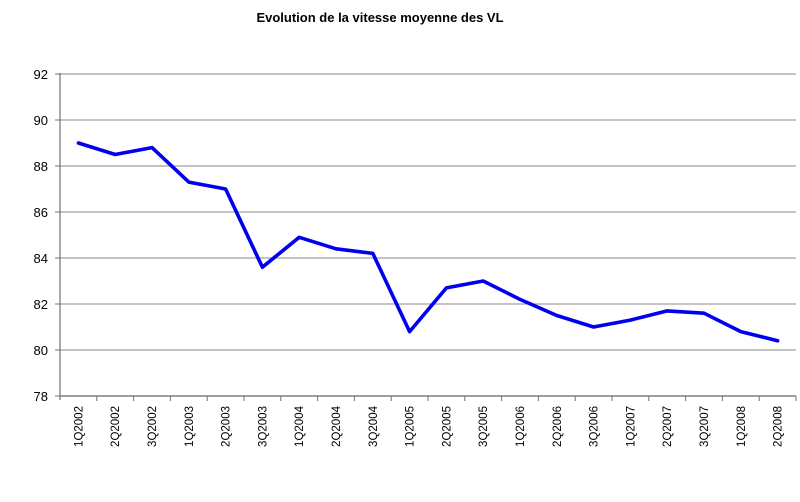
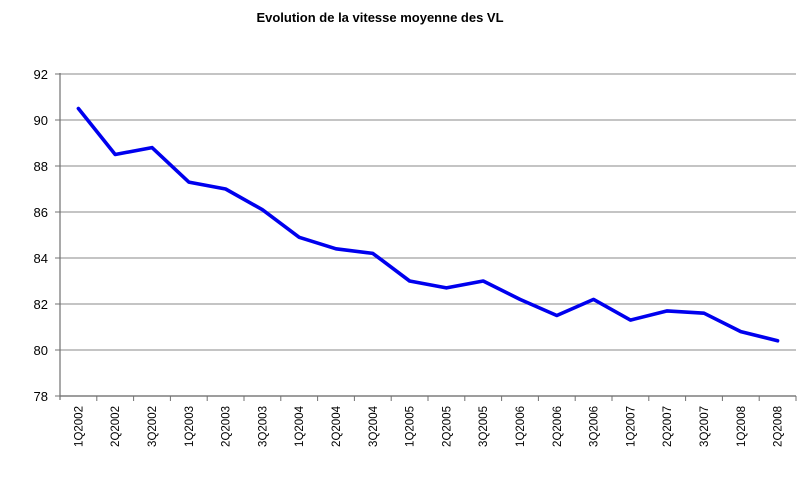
1Q2002: 89.0 -> 90.5
3Q2003: 83.6 -> 86.1
1Q2005: 80.8 -> 83.0
3Q2006: 81.0 -> 82.2
